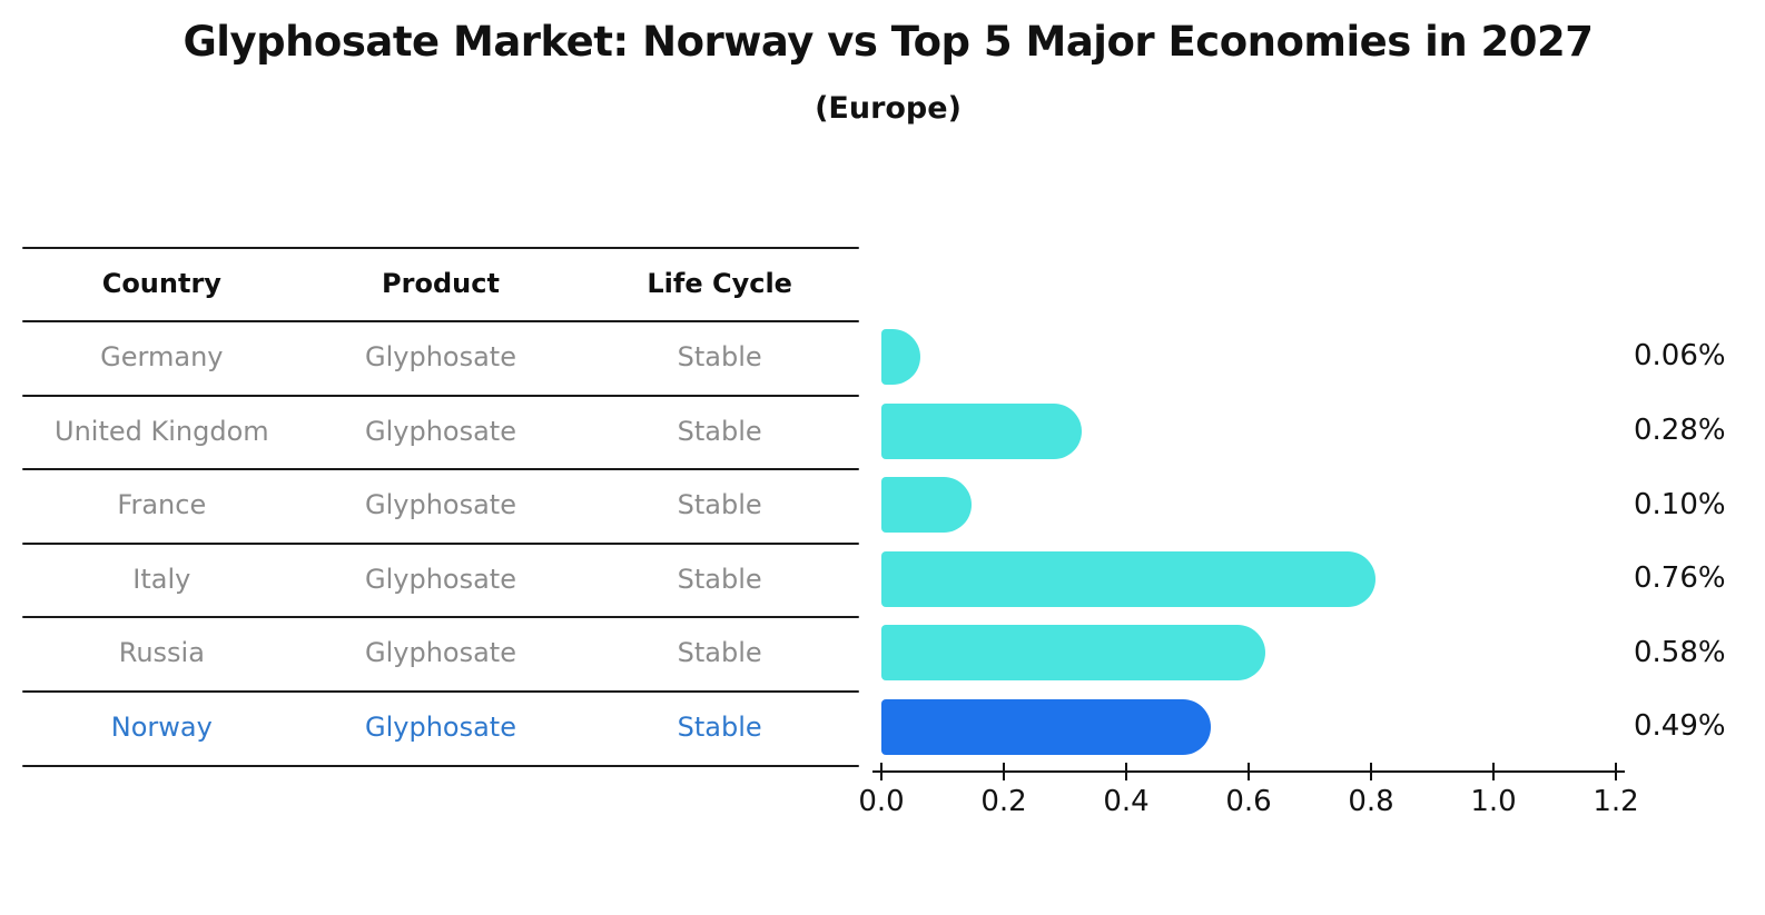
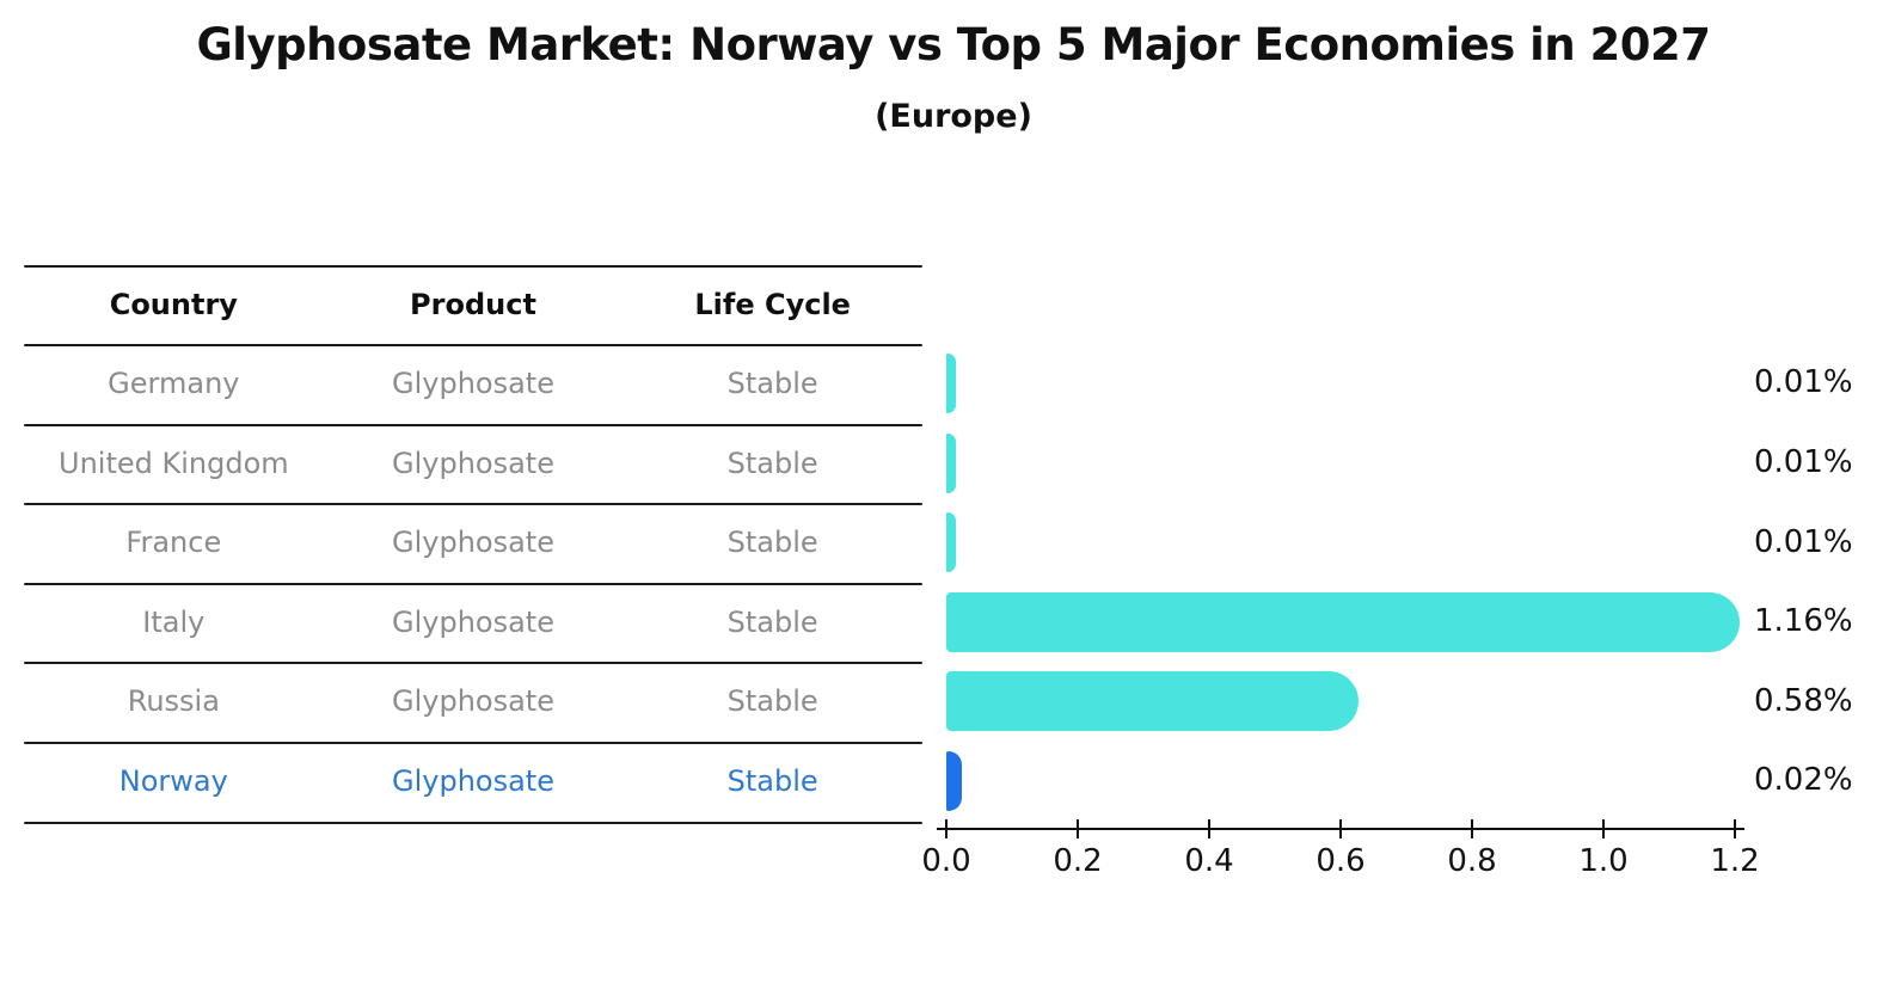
Germany: 0.06% -> 0.01%
United Kingdom: 0.28% -> 0.01%
France: 0.10% -> 0.01%
Italy: 0.76% -> 1.16%
Norway: 0.49% -> 0.02%
